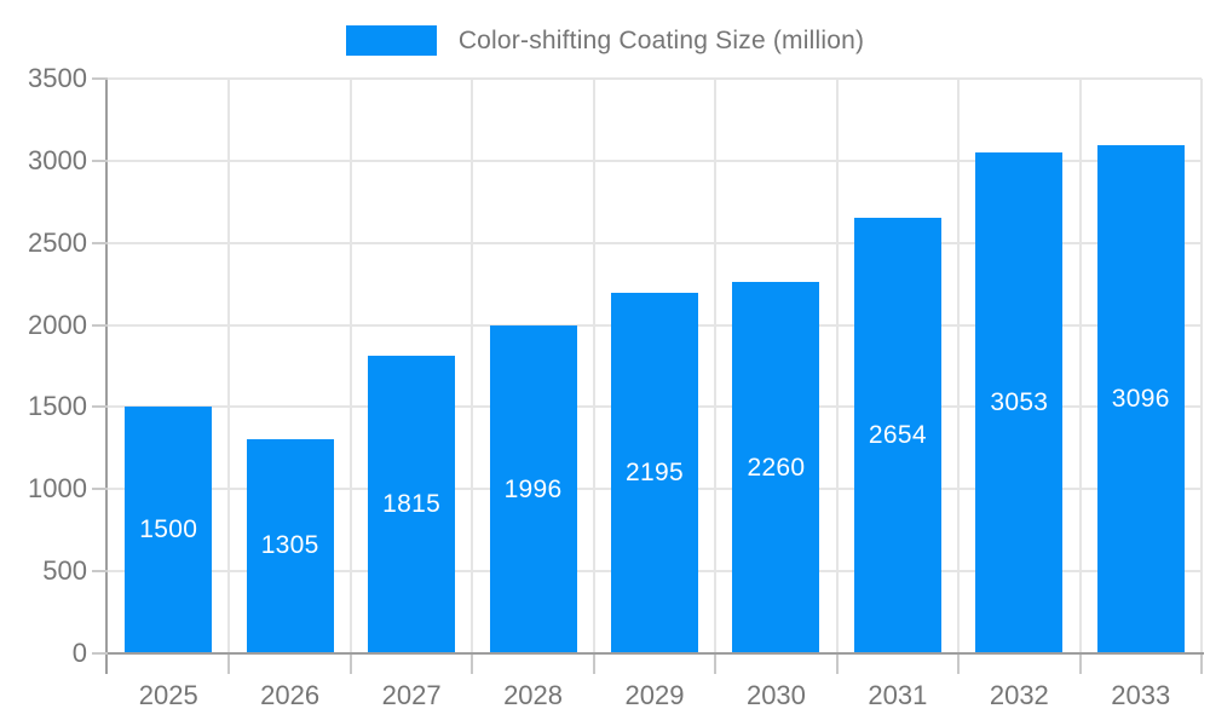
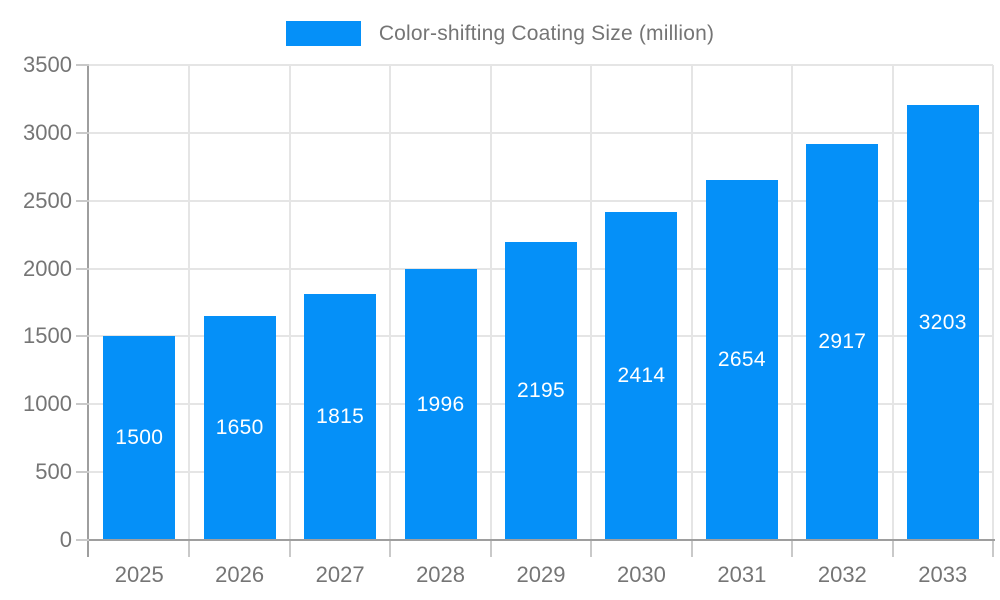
2026: 1305 -> 1650
2030: 2260 -> 2414
2032: 3053 -> 2917
2033: 3096 -> 3203
